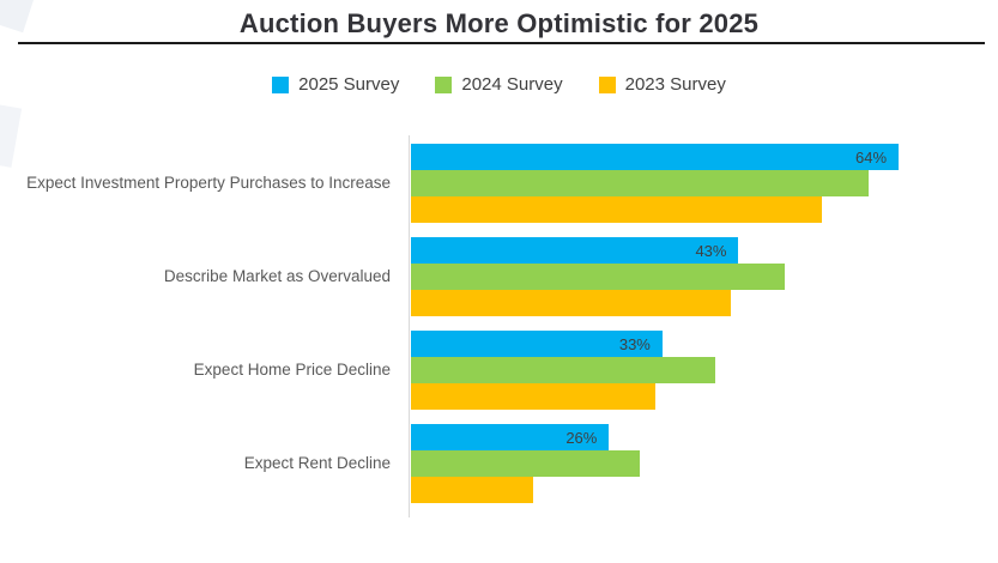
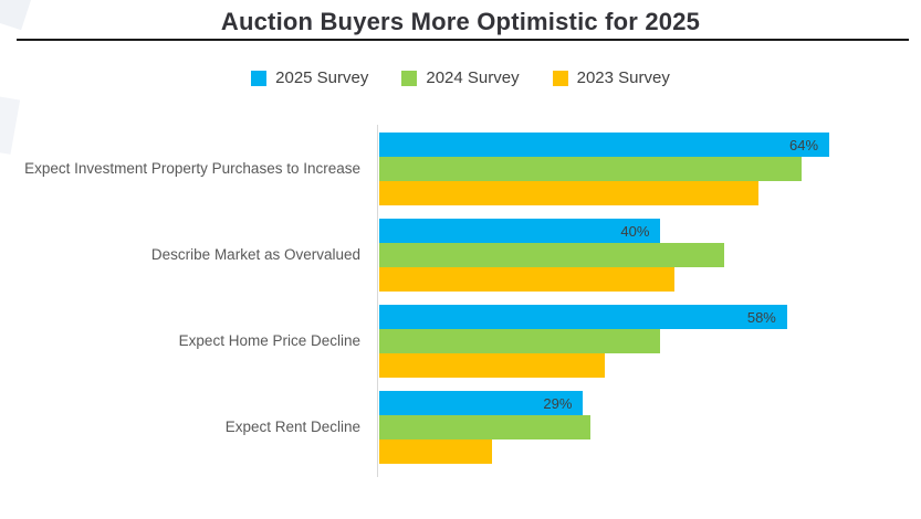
2025 Survey/Describe Market as Overvalued: 43% -> 40%
2025 Survey/Expect Home Price Decline: 33% -> 58%
2025 Survey/Expect Rent Decline: 26% -> 29%
